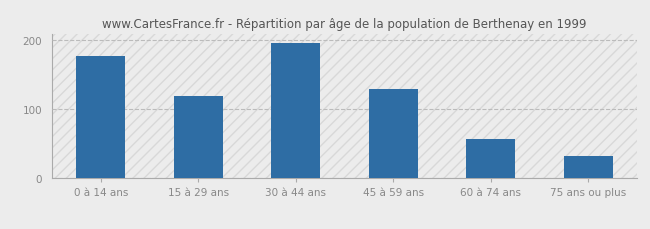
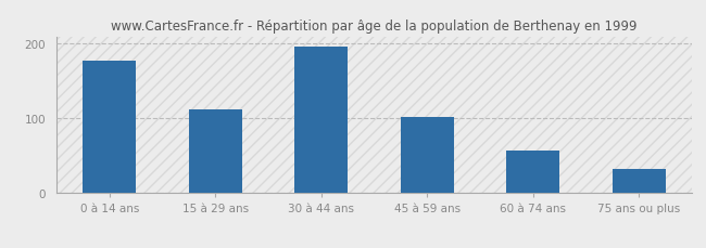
15 à 29 ans: 120 -> 112
45 à 59 ans: 130 -> 102
